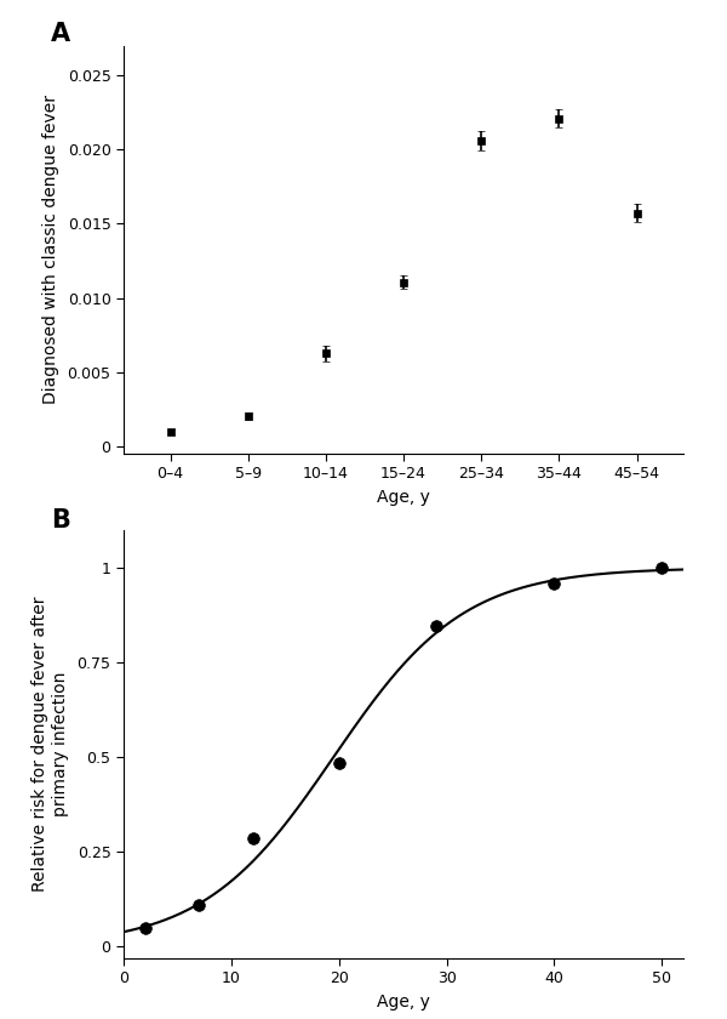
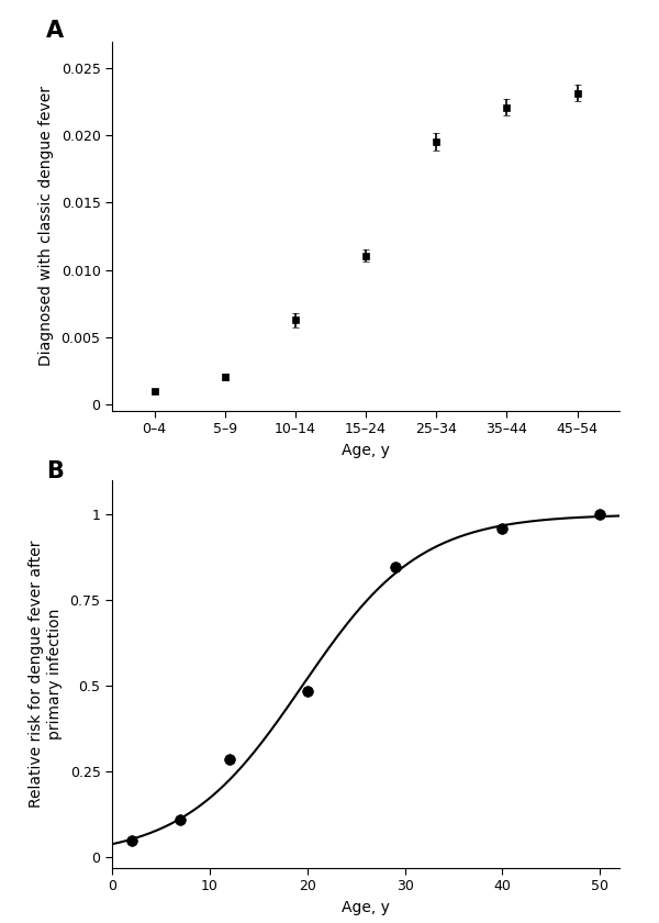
25–34: 0.0206 -> 0.0196
45–54: 0.0157 -> 0.0232
